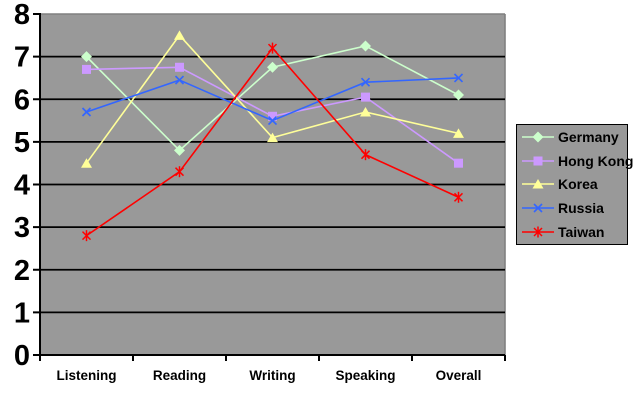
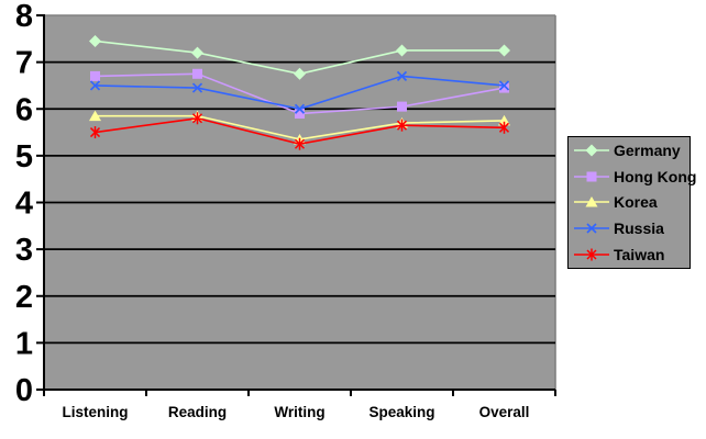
Germany/Listening: 7.0 -> 7.5
Korea/Listening: 4.5 -> 5.8
Russia/Listening: 5.7 -> 6.5
Taiwan/Listening: 2.8 -> 5.5
Germany/Reading: 4.8 -> 7.2
Korea/Reading: 7.5 -> 5.8
Taiwan/Reading: 4.3 -> 5.8
Hong Kong/Writing: 5.6 -> 5.9
Korea/Writing: 5.1 -> 5.3
Russia/Writing: 5.5 -> 6.0
Taiwan/Writing: 7.2 -> 5.2
Russia/Speaking: 6.4 -> 6.7
Taiwan/Speaking: 4.7 -> 5.7
Germany/Overall: 6.1 -> 7.2
Hong Kong/Overall: 4.5 -> 6.5
Korea/Overall: 5.2 -> 5.8
Taiwan/Overall: 3.7 -> 5.6
